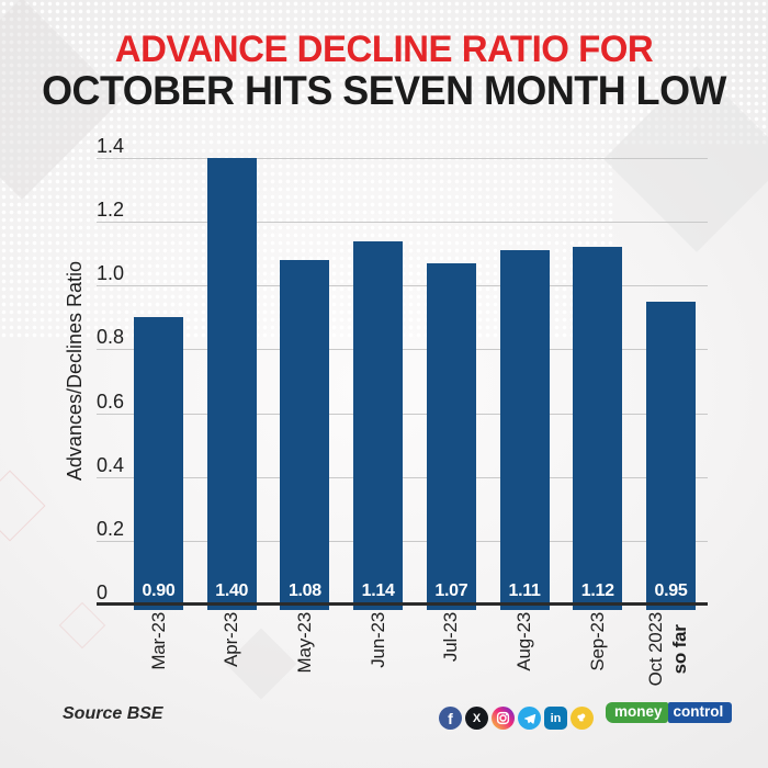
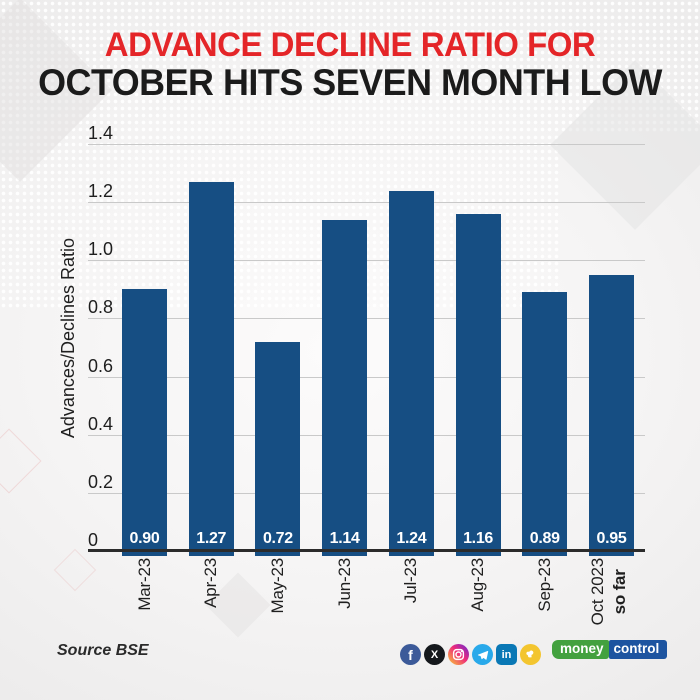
Apr-23: 1.40 -> 1.27
May-23: 1.08 -> 0.72
Jul-23: 1.07 -> 1.24
Aug-23: 1.11 -> 1.16
Sep-23: 1.12 -> 0.89
